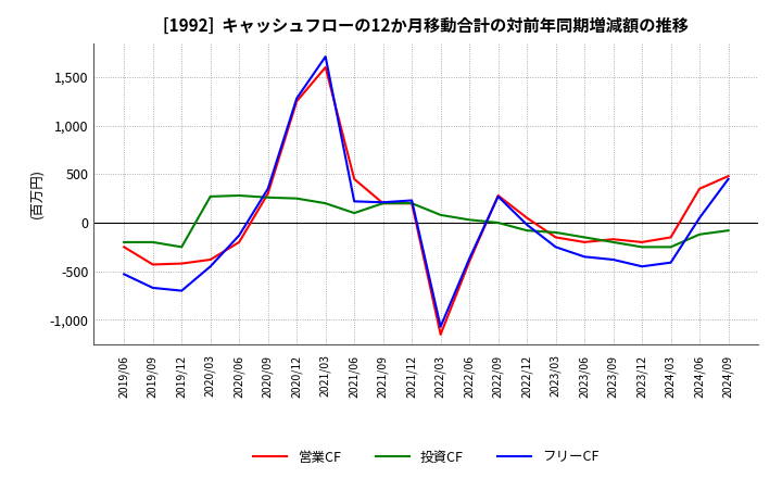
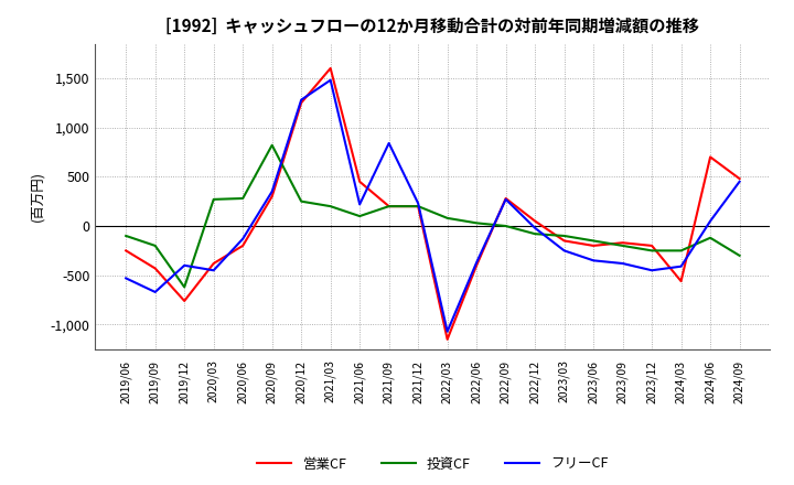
投資CF/2019/06: -200 -> -100
営業CF/2019/12: -420 -> -760
投資CF/2019/12: -250 -> -620
フリーCF/2019/12: -700 -> -400
投資CF/2020/09: 260 -> 820
フリーCF/2021/03: 1,710 -> 1,480
フリーCF/2021/09: 210 -> 840
営業CF/2024/03: -150 -> -560
営業CF/2024/06: 350 -> 700
投資CF/2024/09: -80 -> -300
